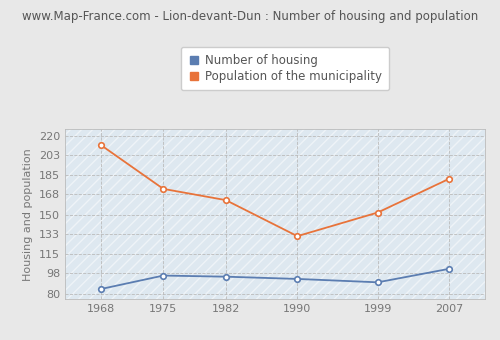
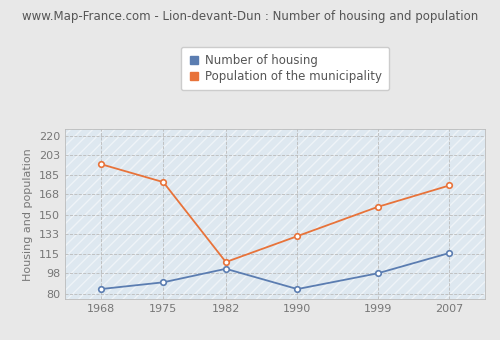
Population of the municipality/1968: 212 -> 195
Number of housing/1975: 96 -> 90
Population of the municipality/1975: 173 -> 179
Number of housing/1982: 95 -> 102
Population of the municipality/1982: 163 -> 108
Number of housing/1990: 93 -> 84
Number of housing/1999: 90 -> 98
Population of the municipality/1999: 152 -> 157
Number of housing/2007: 102 -> 116
Population of the municipality/2007: 182 -> 176
